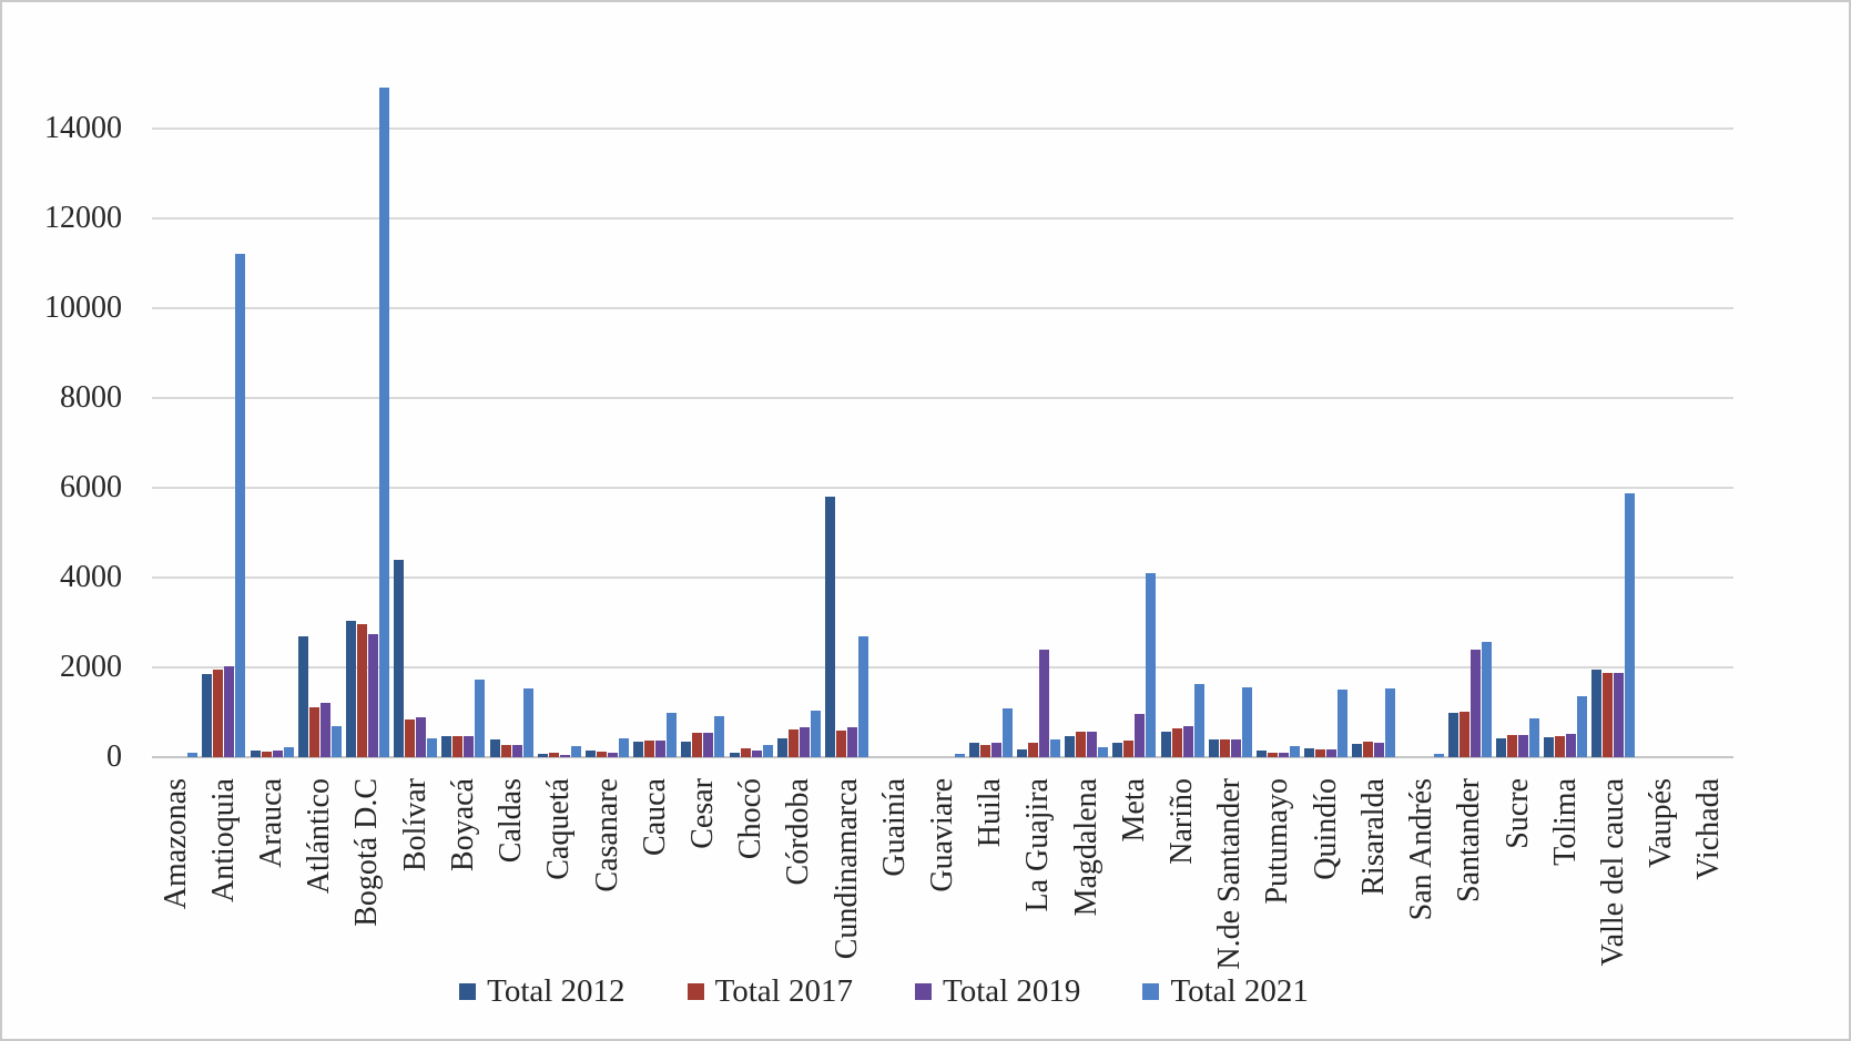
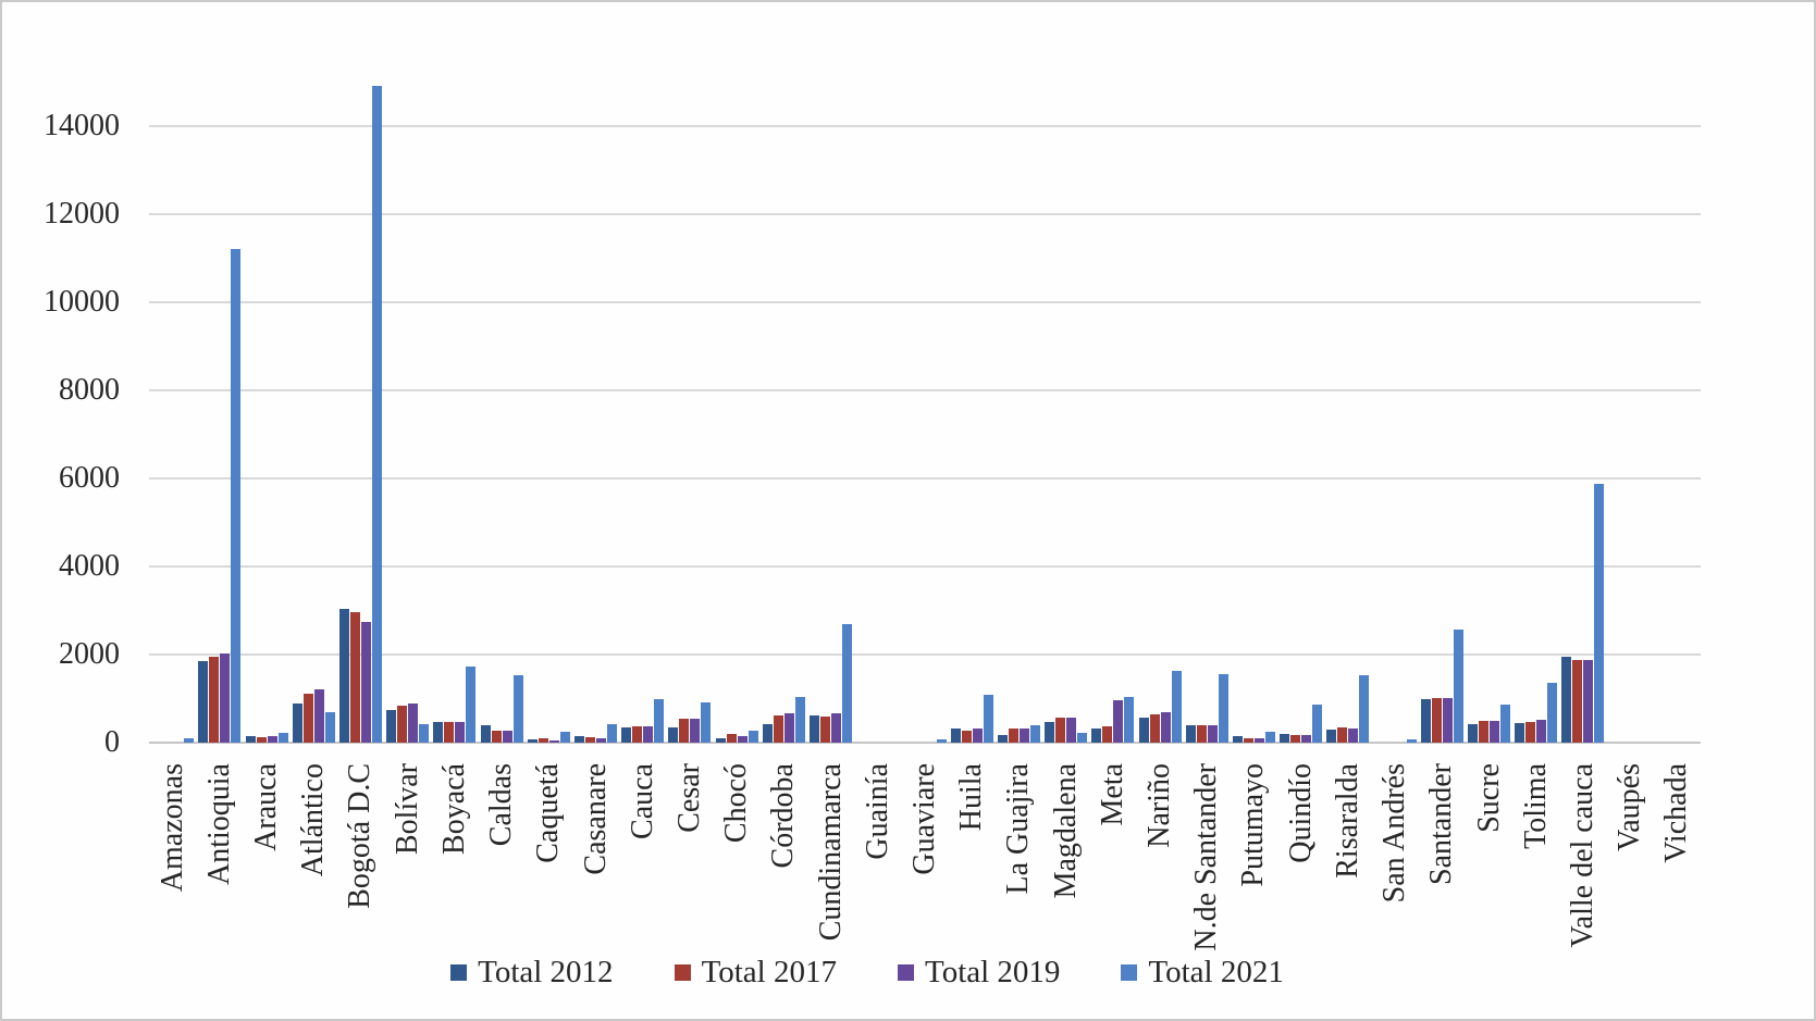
Total 2012/Atlántico: 2700 -> 900
Total 2012/Bolívar: 4400 -> 800
Total 2012/Cundinamarca: 5800 -> 600
Total 2019/La Guajira: 2400 -> 300
Total 2021/Meta: 4100 -> 1000
Total 2021/Quindío: 1500 -> 900
Total 2019/Santander: 2400 -> 1000
